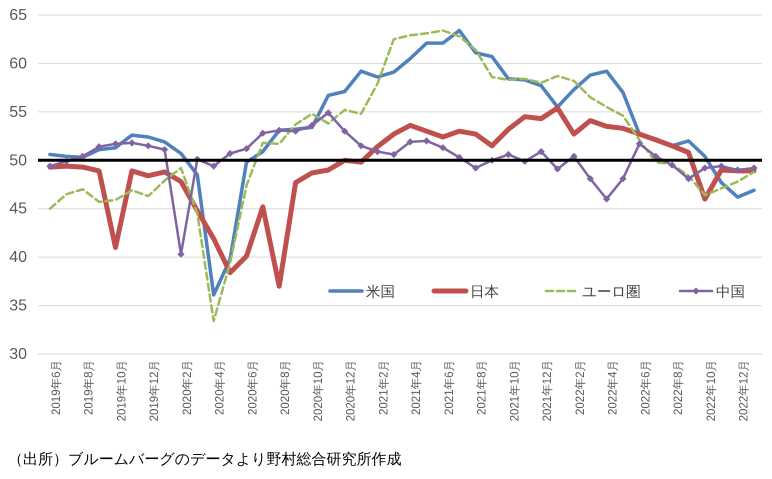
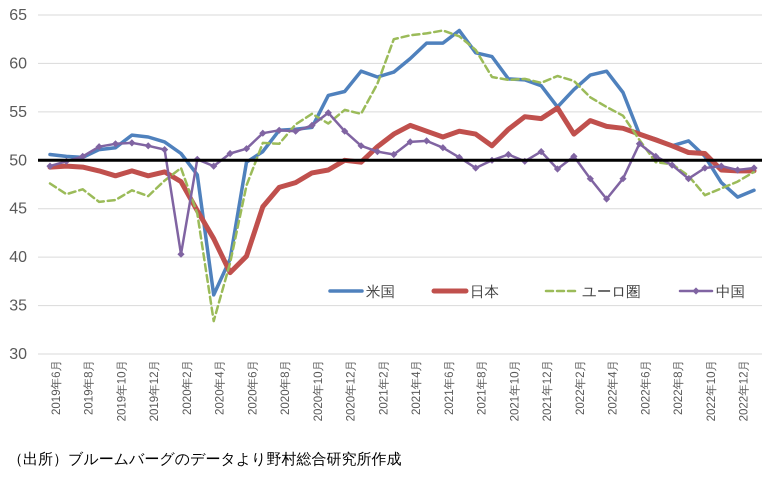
ユーロ圏/2019年6月: 45 -> 48
日本/2019年10月: 41 -> 48
日本/2020年8月: 37 -> 47
日本/2022年10月: 46 -> 51
